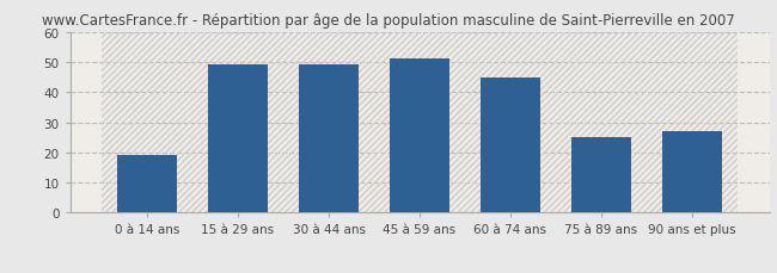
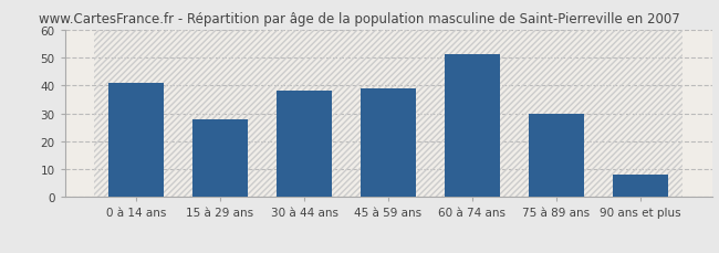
0 à 14 ans: 19 -> 41
15 à 29 ans: 49 -> 28
30 à 44 ans: 49 -> 38
45 à 59 ans: 51 -> 39
60 à 74 ans: 45 -> 51
75 à 89 ans: 25 -> 30
90 ans et plus: 27 -> 8
